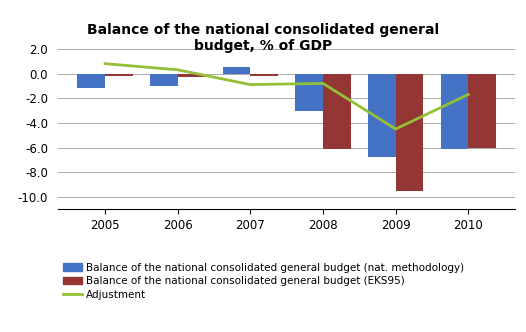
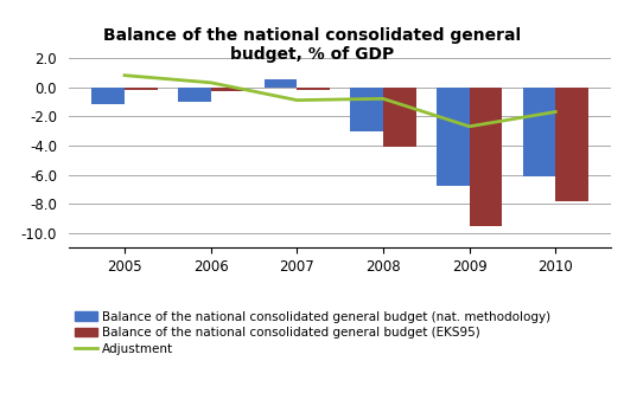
Balance of the national consolidated general budget (EKS95)/2008: -6.1 -> -4.1
Adjustment/2009: -4.5 -> -2.7
Balance of the national consolidated general budget (EKS95)/2010: -6.0 -> -7.8
